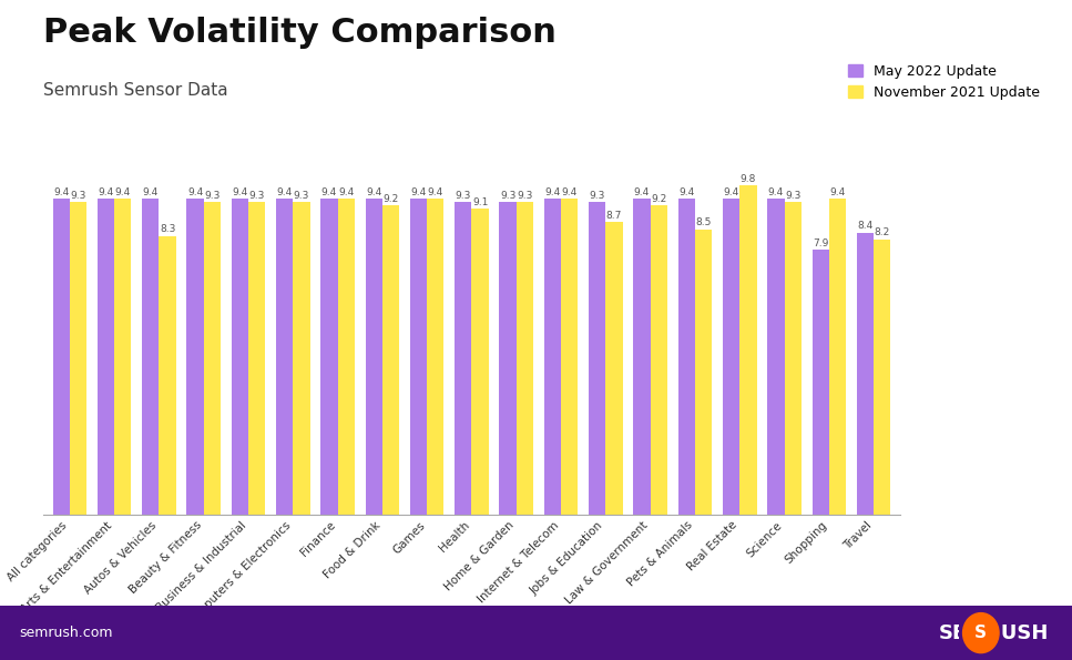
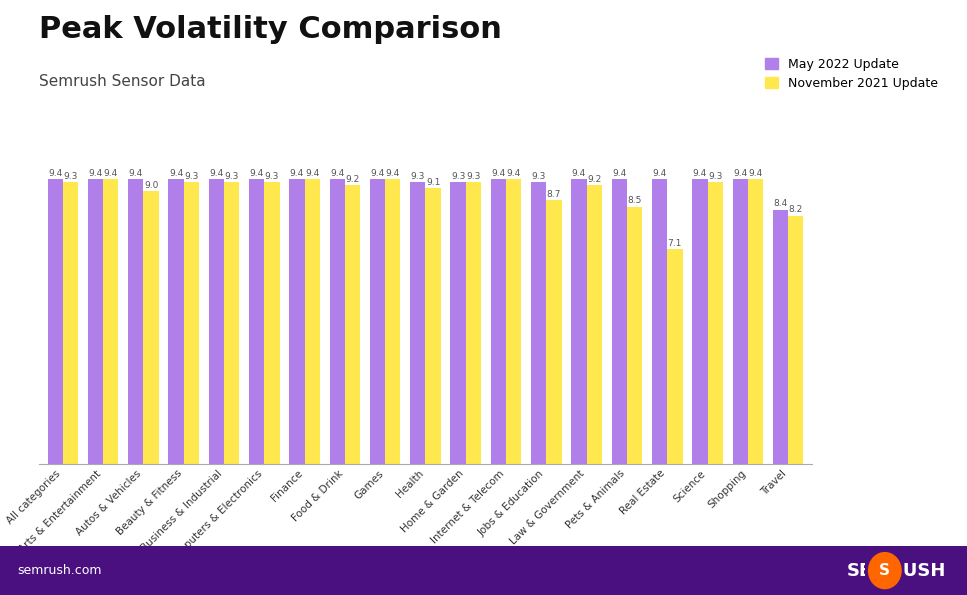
November 2021 Update/Autos & Vehicles: 8.3 -> 9.0
November 2021 Update/Real Estate: 9.8 -> 7.1
May 2022 Update/Shopping: 7.9 -> 9.4
